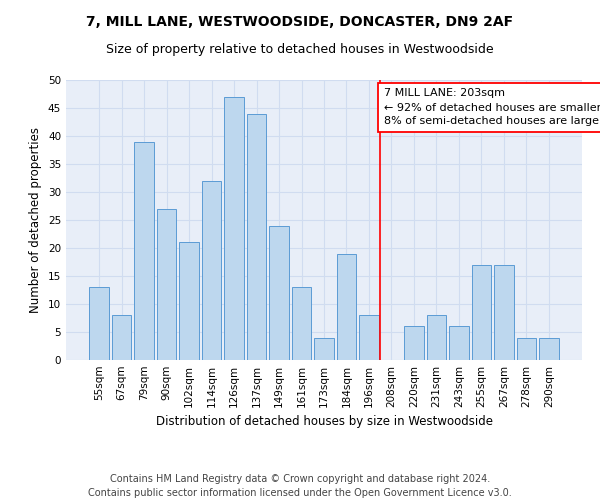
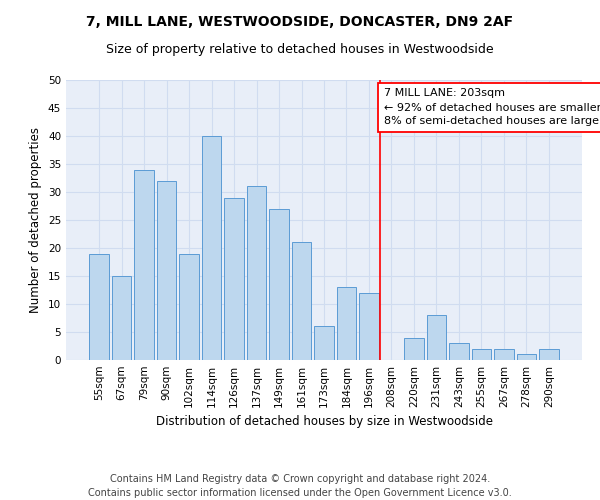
55sqm: 13 -> 19
67sqm: 8 -> 15
79sqm: 39 -> 34
90sqm: 27 -> 32
102sqm: 21 -> 19
114sqm: 32 -> 40
126sqm: 47 -> 29
137sqm: 44 -> 31
149sqm: 24 -> 27
161sqm: 13 -> 21
173sqm: 4 -> 6
184sqm: 19 -> 13
196sqm: 8 -> 12
220sqm: 6 -> 4
243sqm: 6 -> 3
255sqm: 17 -> 2
267sqm: 17 -> 2
278sqm: 4 -> 1
290sqm: 4 -> 2
